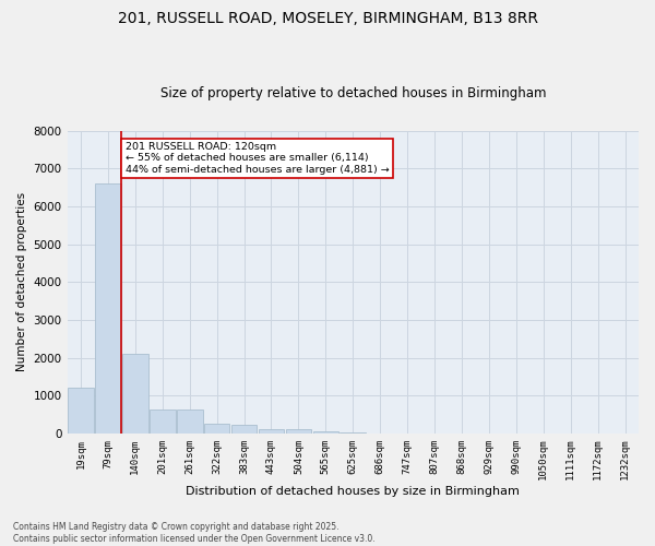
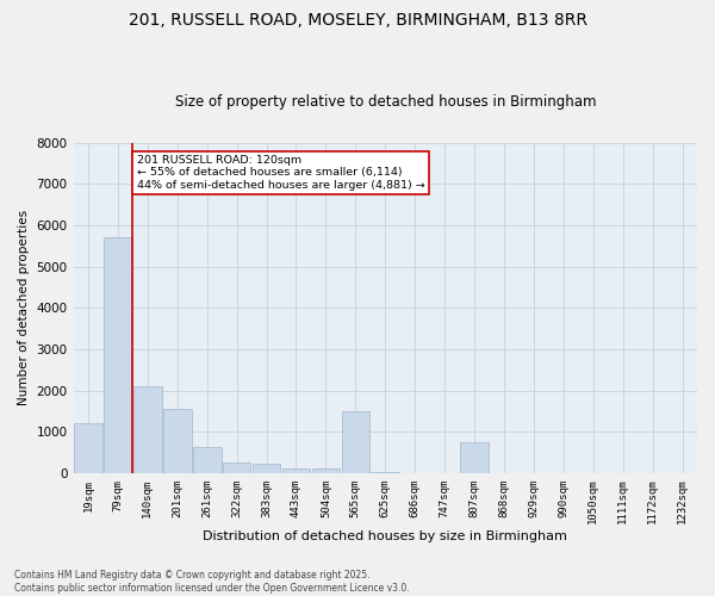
79sqm: 6600 -> 5700
201sqm: 620 -> 1550
565sqm: 70 -> 1500
807sqm: 0 -> 750
